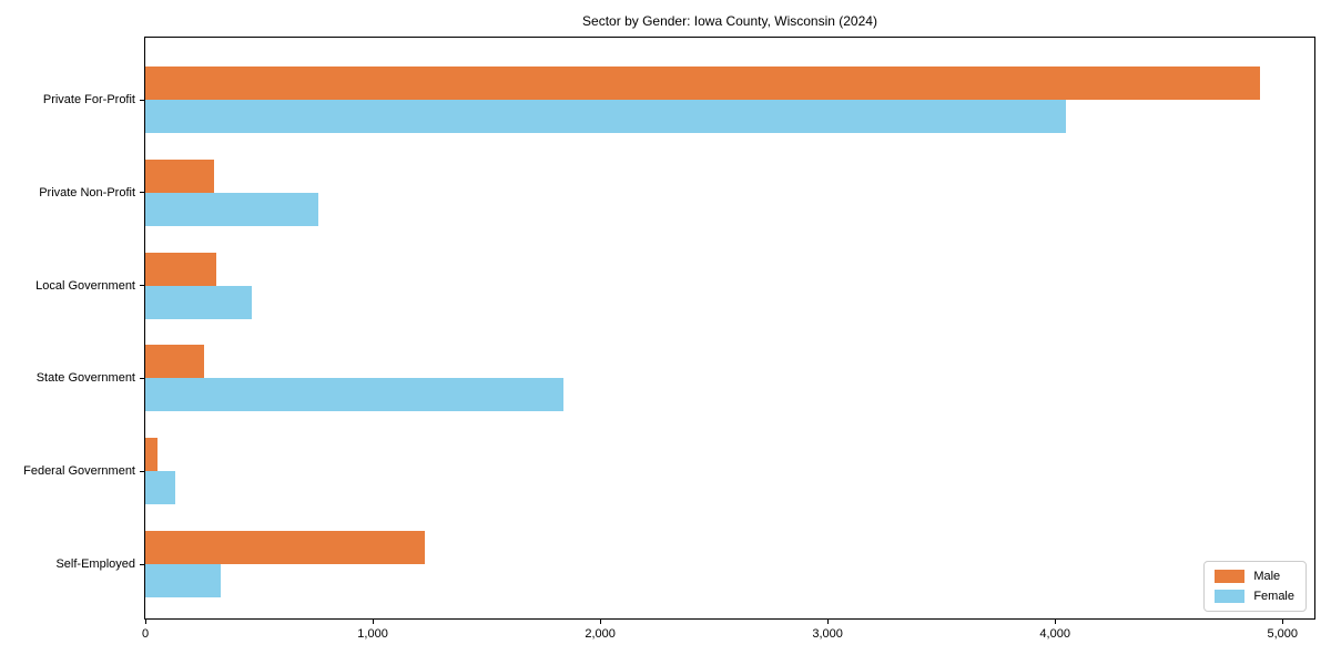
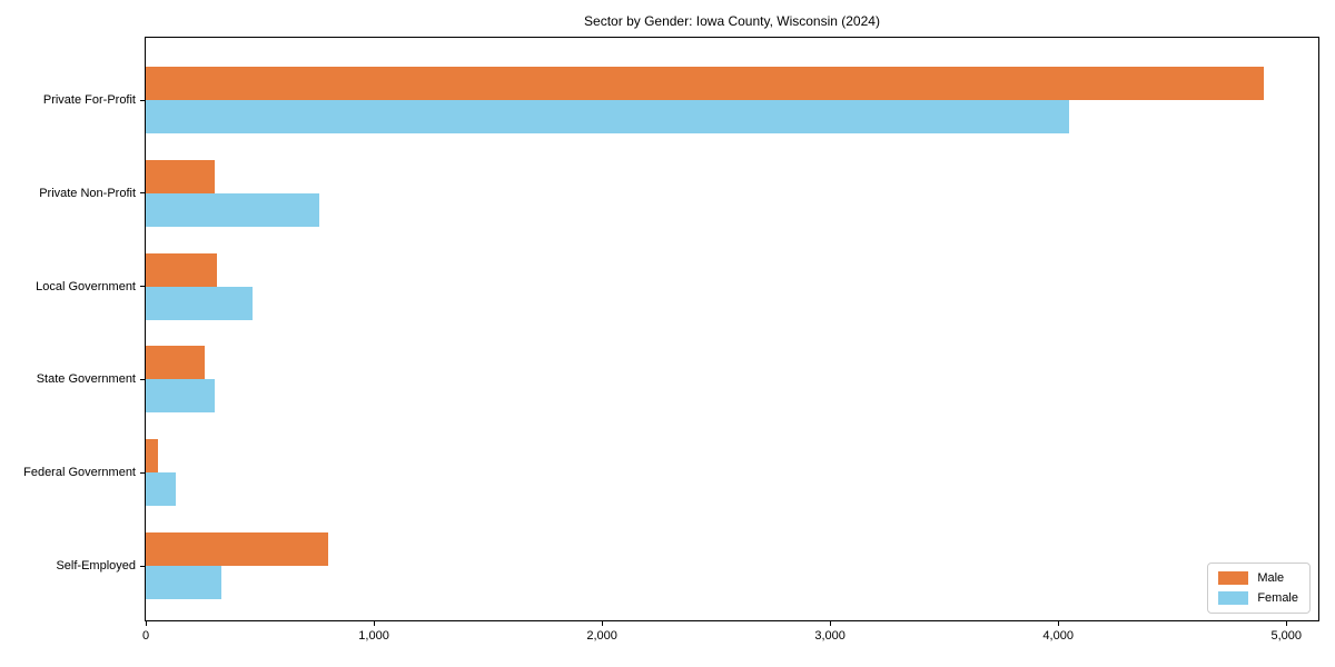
Female/State Government: 1840 -> 300
Male/Self-Employed: 1230 -> 800
